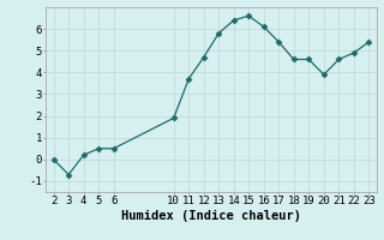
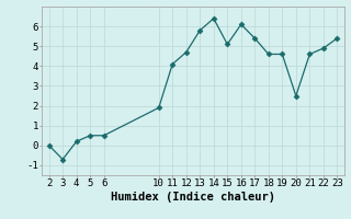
11: 3.7 -> 4.1
15: 6.6 -> 5.1
20: 3.9 -> 2.5
